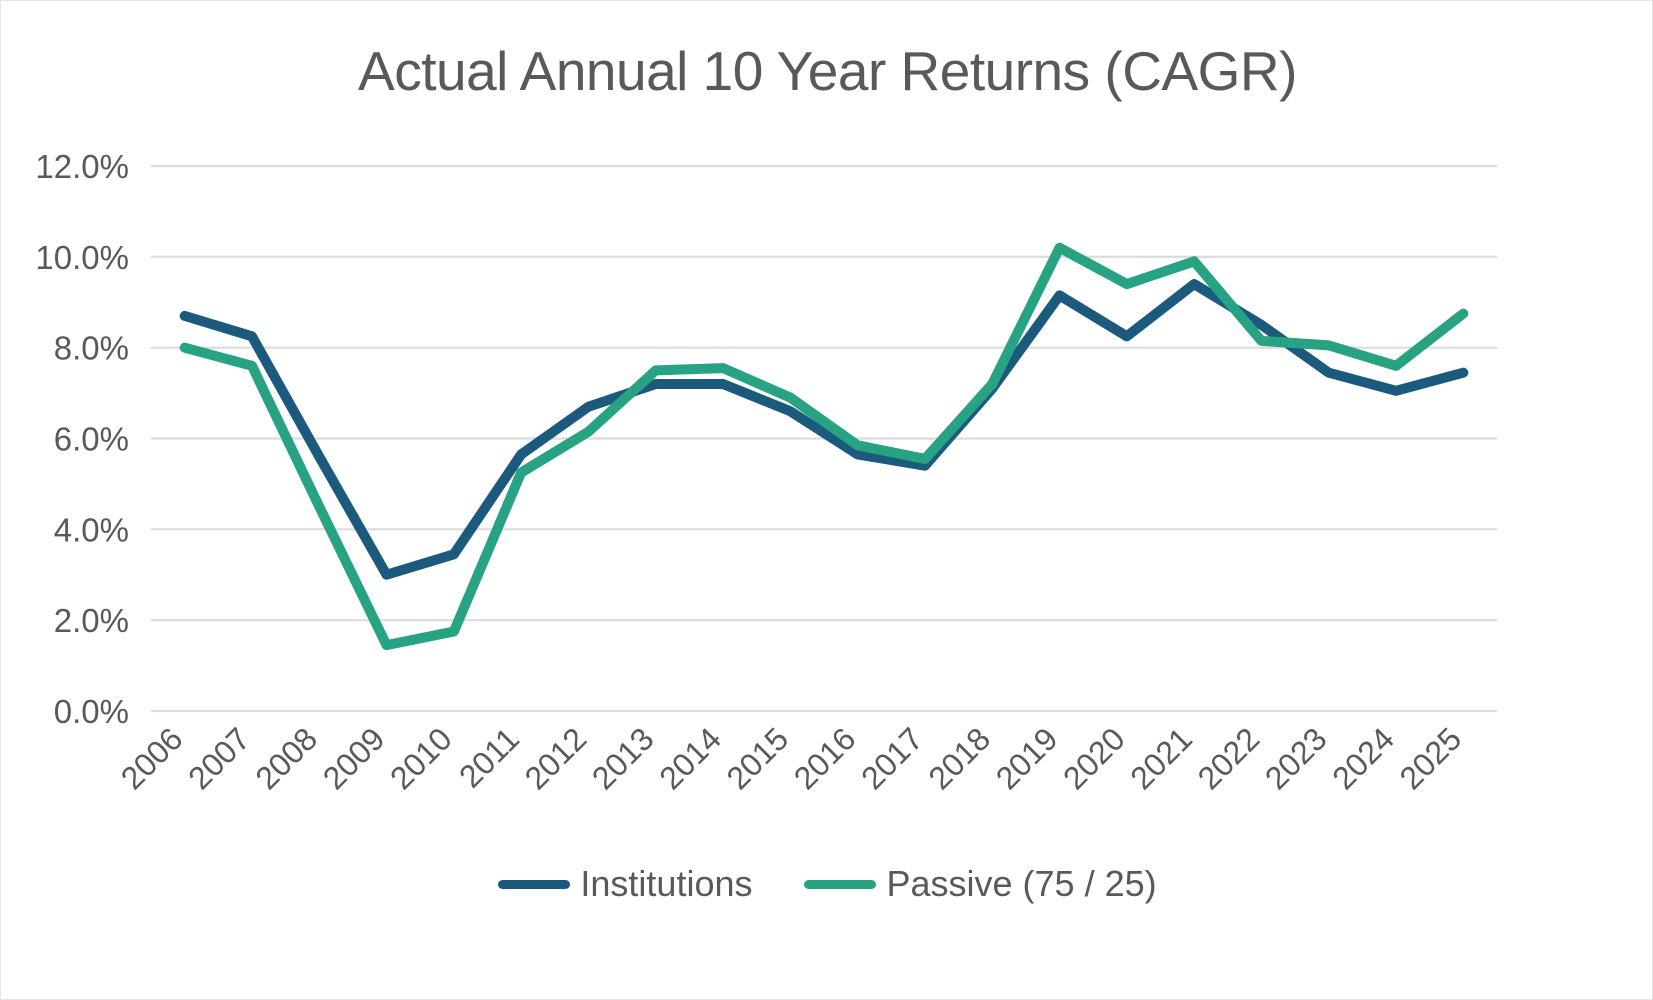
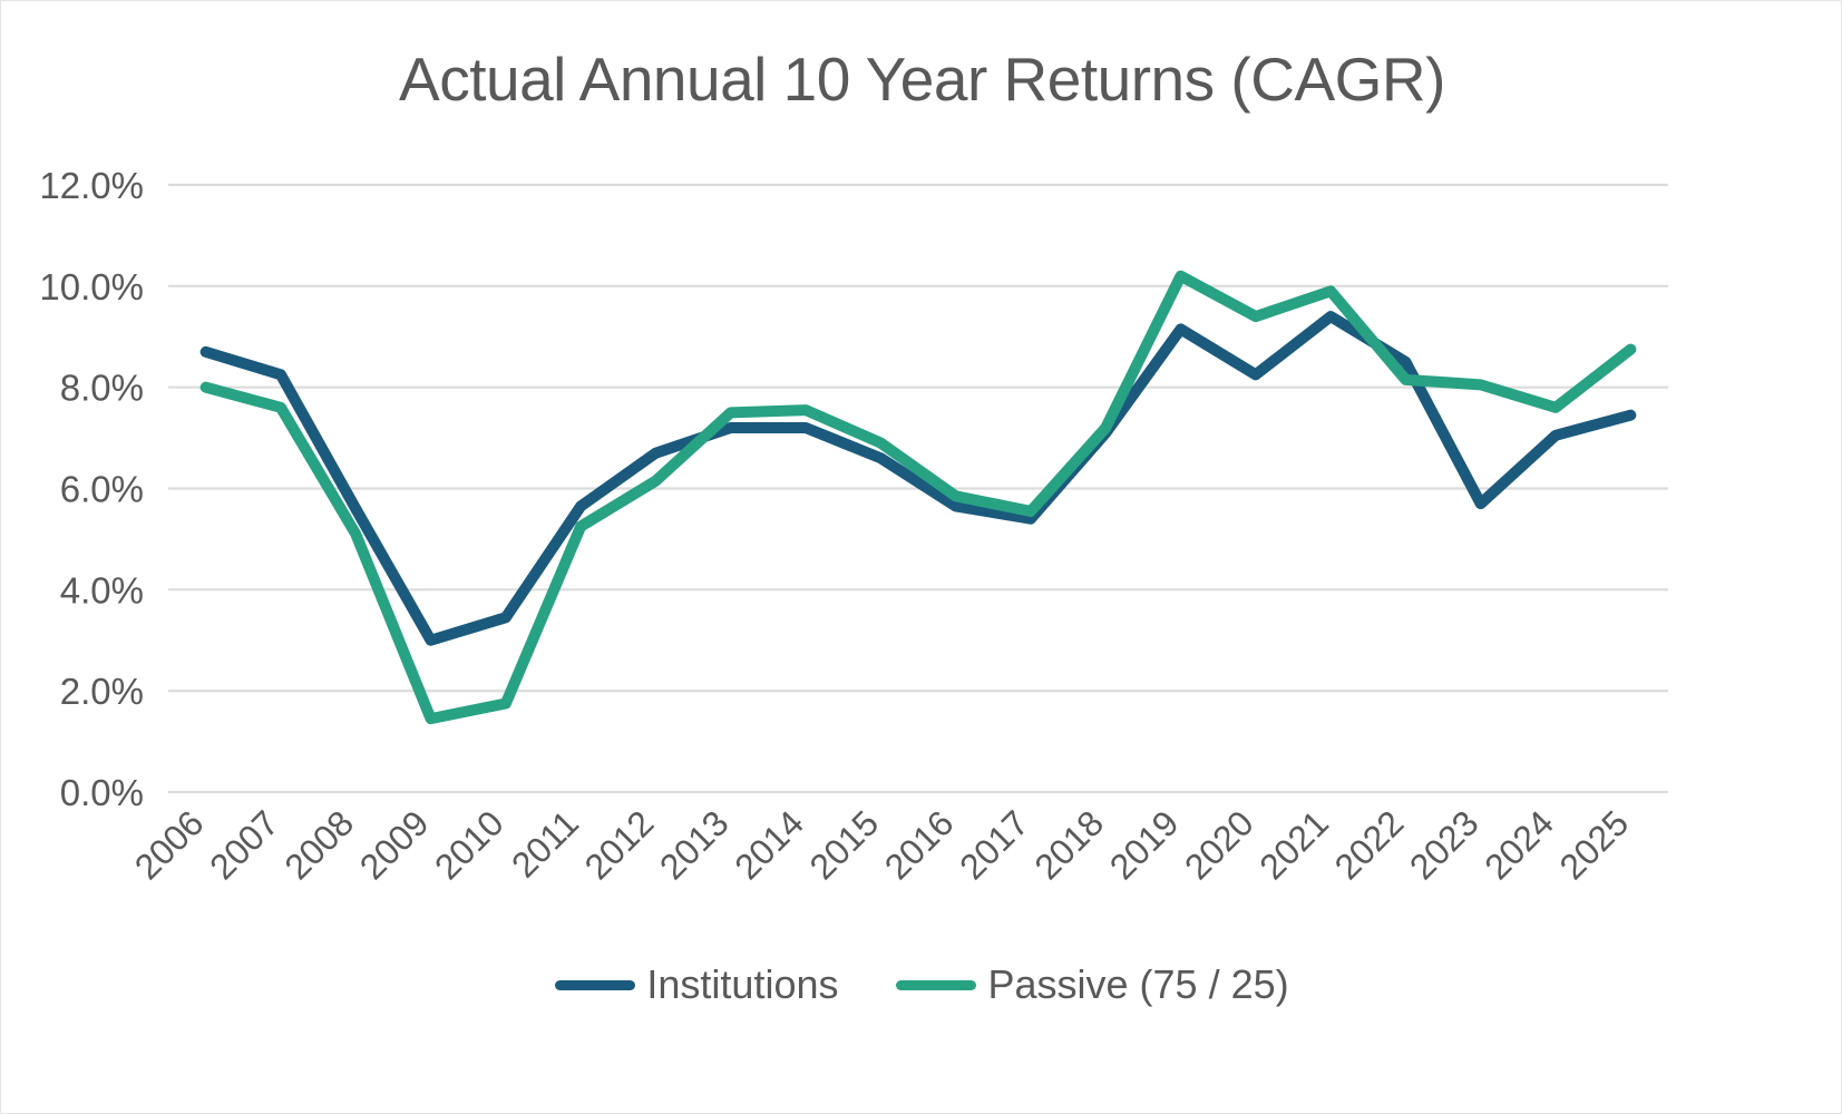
Passive (75 / 25)/2008: 4.5% -> 5.1%
Institutions/2023: 7.5% -> 5.7%
